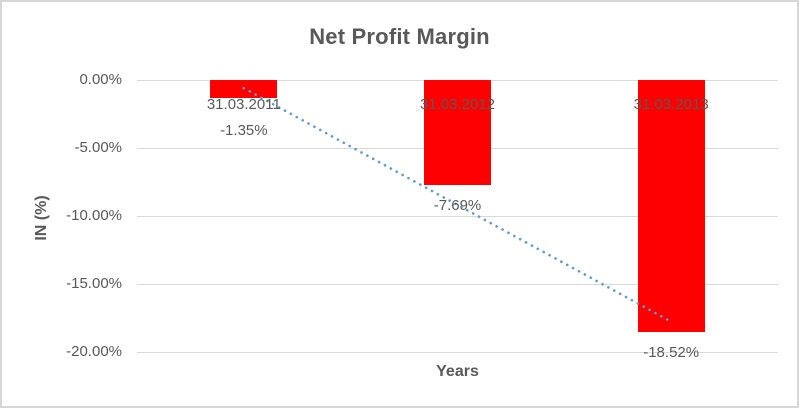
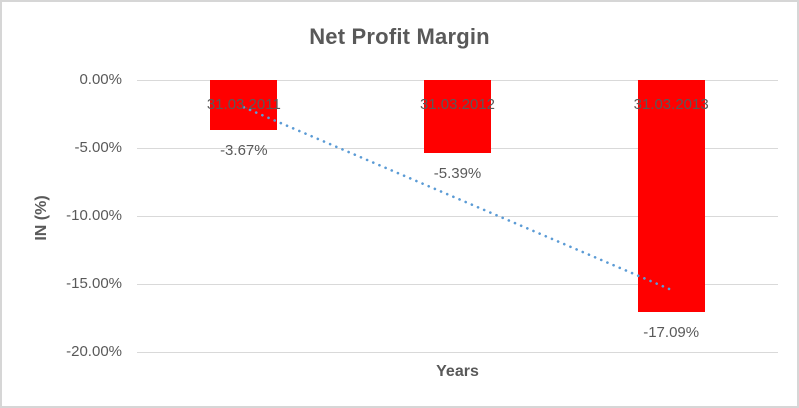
31.03.2011: -1.35% -> -3.67%
31.03.2012: -7.69% -> -5.39%
31.03.2013: -18.52% -> -17.09%
